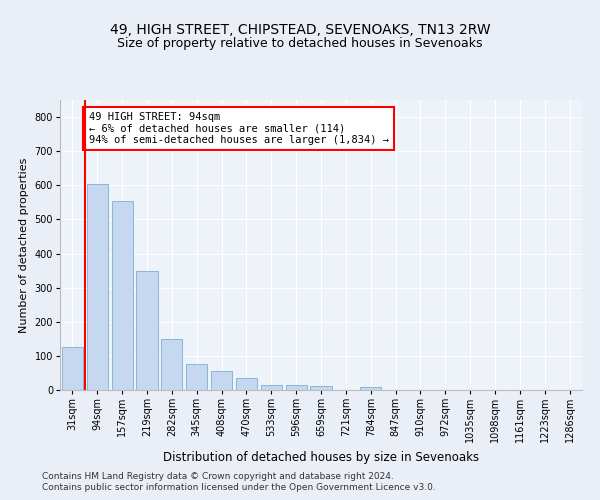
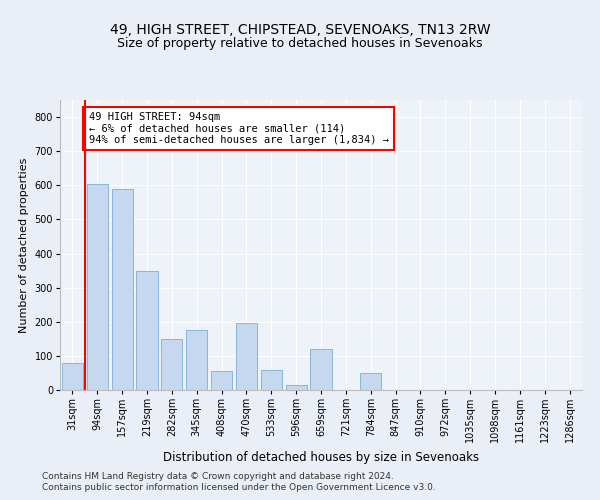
31sqm: 125 -> 80
157sqm: 555 -> 590
345sqm: 77 -> 175
470sqm: 35 -> 195
533sqm: 16 -> 60
659sqm: 13 -> 120
784sqm: 9 -> 50
